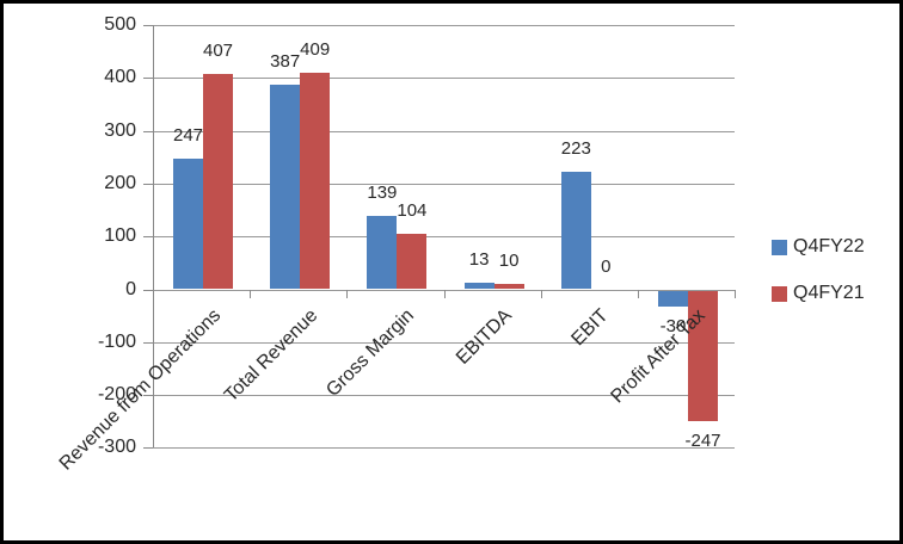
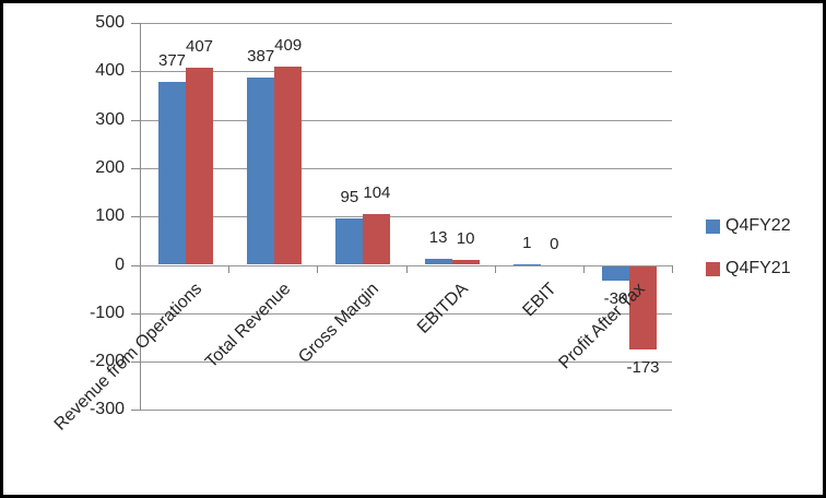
Q4FY22/Revenue from Operations: 247 -> 377
Q4FY22/Gross Margin: 139 -> 95
Q4FY22/EBIT: 223 -> 1
Q4FY21/Profit After Tax: -247 -> -173
